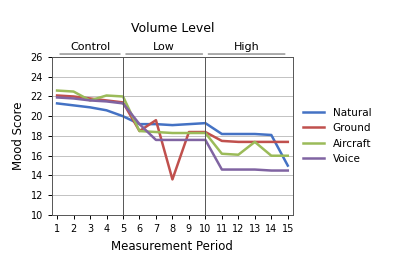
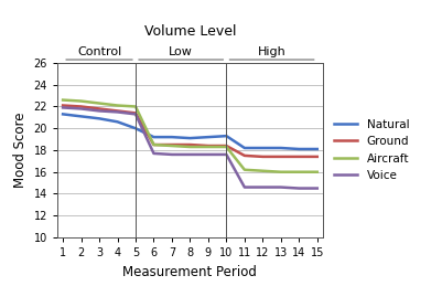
Aircraft/3: 21.6 -> 22.3
Voice/6: 19.2 -> 17.7
Ground/7: 19.6 -> 18.5
Ground/8: 13.6 -> 18.5
Aircraft/13: 17.4 -> 16.0
Natural/15: 15.0 -> 18.1
